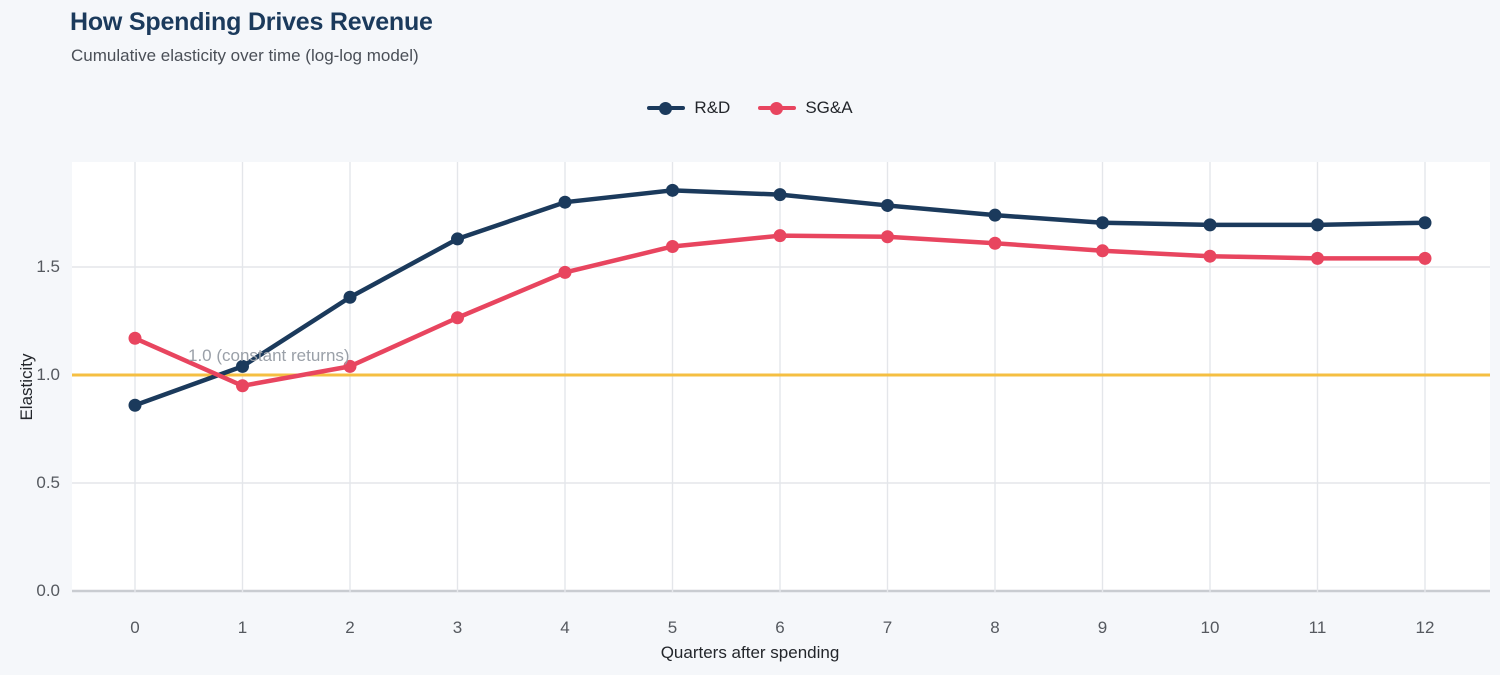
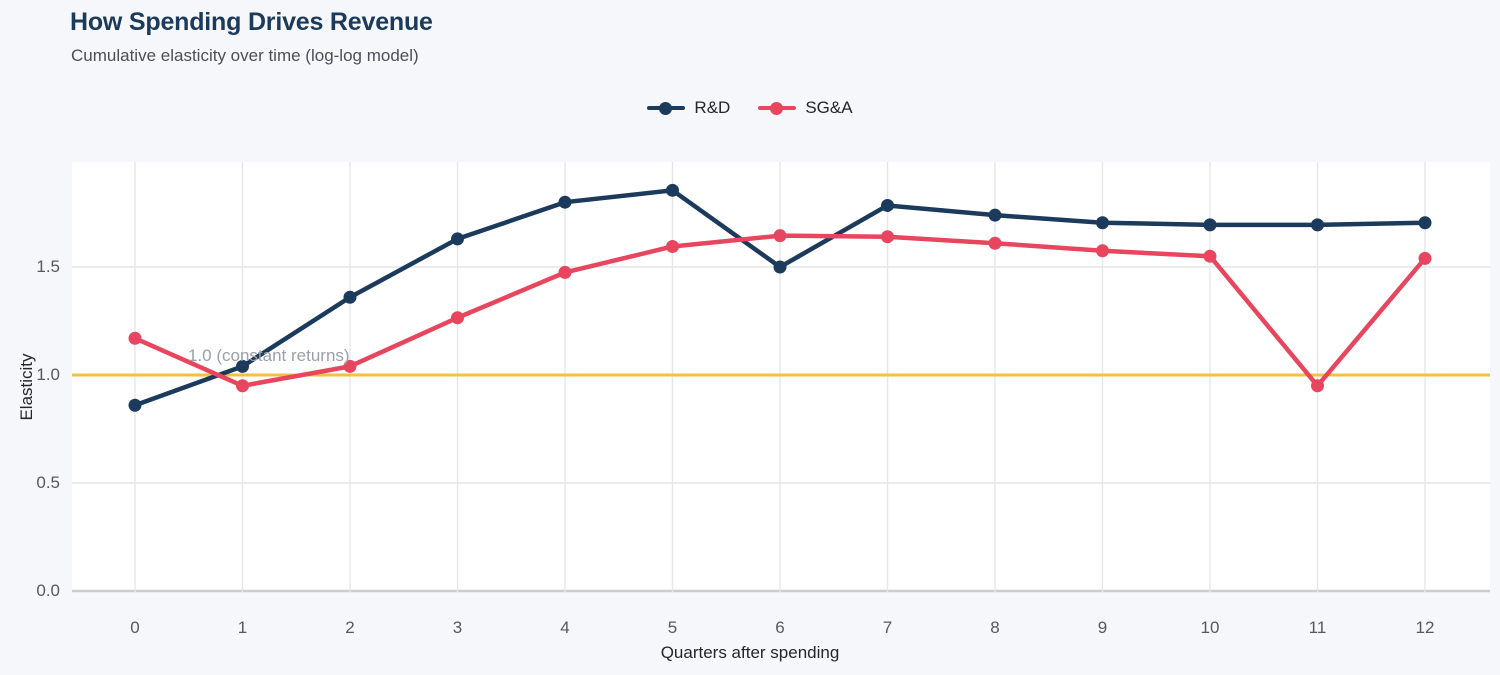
R&D/6: 1.83 -> 1.50
SG&A/11: 1.54 -> 0.95
